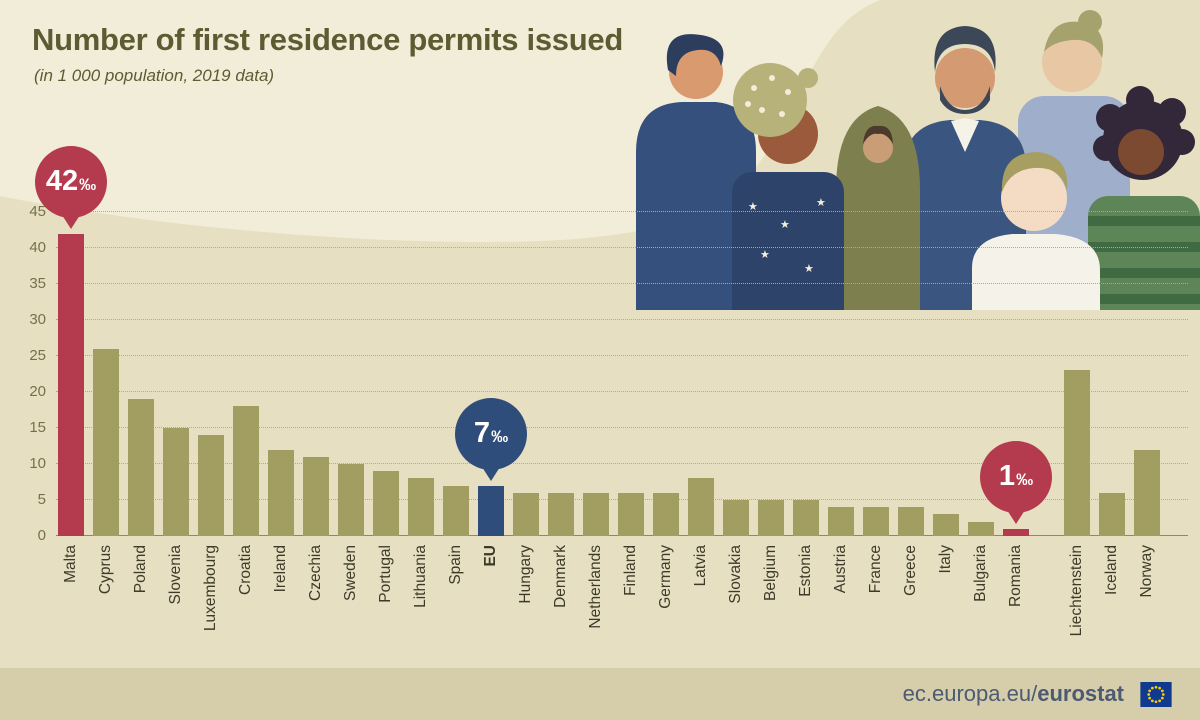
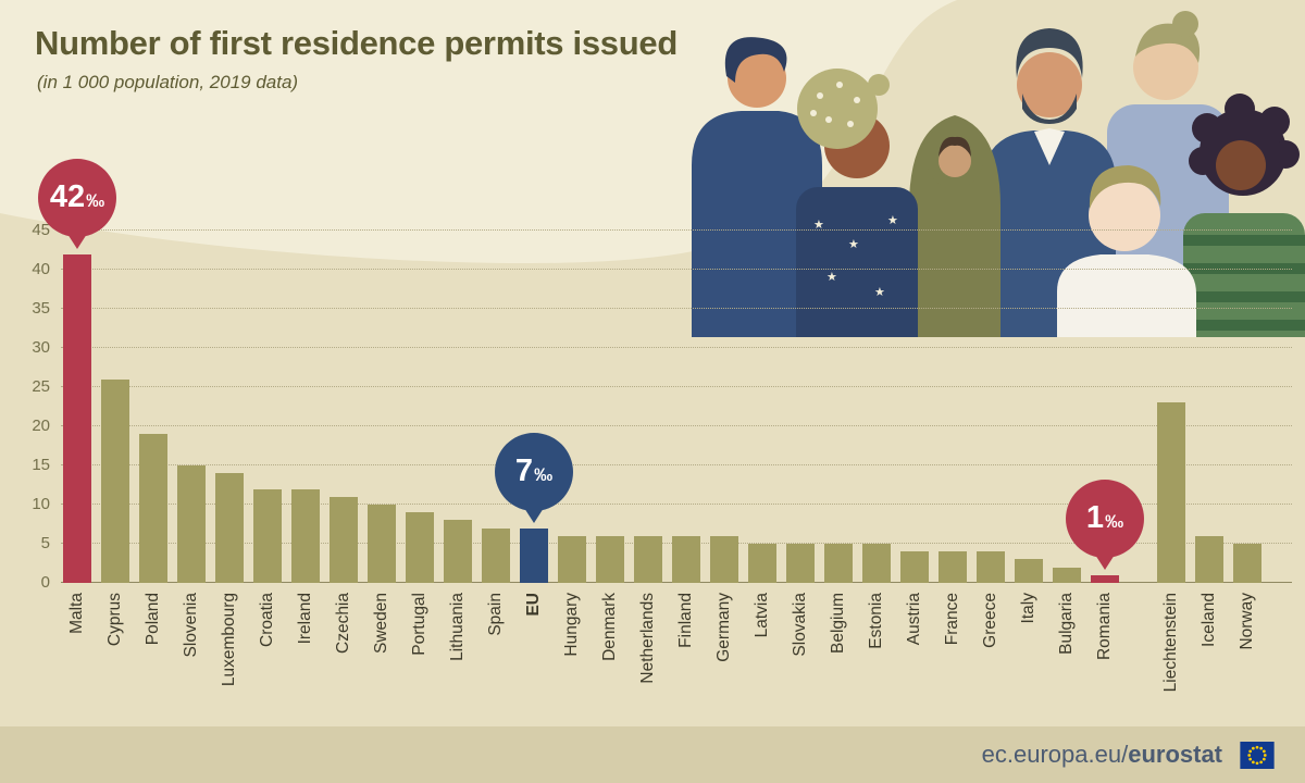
Croatia: 18 -> 12
Latvia: 8 -> 5
Norway: 12 -> 5
